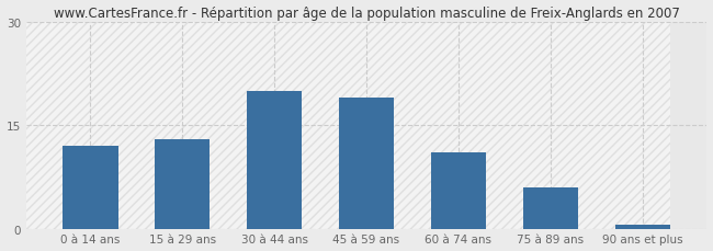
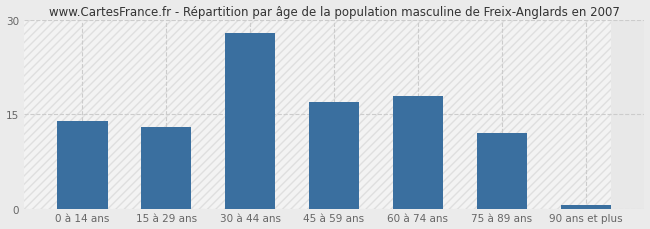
0 à 14 ans: 12.0 -> 14.0
30 à 44 ans: 20.0 -> 28.0
45 à 59 ans: 19.0 -> 17.0
60 à 74 ans: 11.0 -> 18.0
75 à 89 ans: 6.0 -> 12.0
